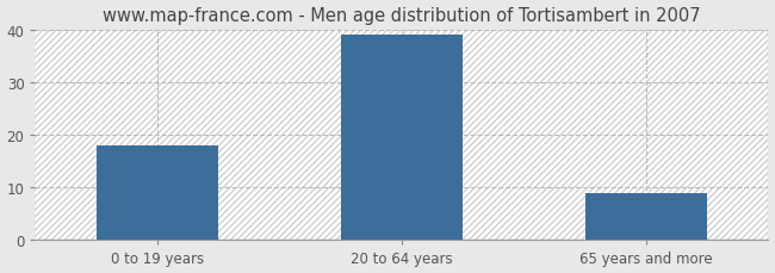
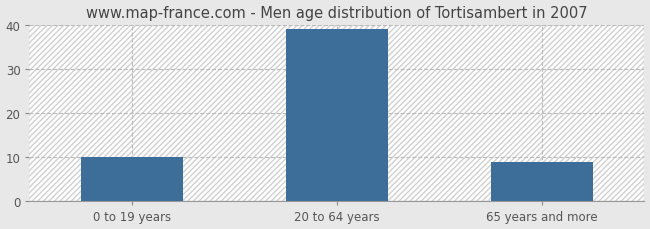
0 to 19 years: 18 -> 10
